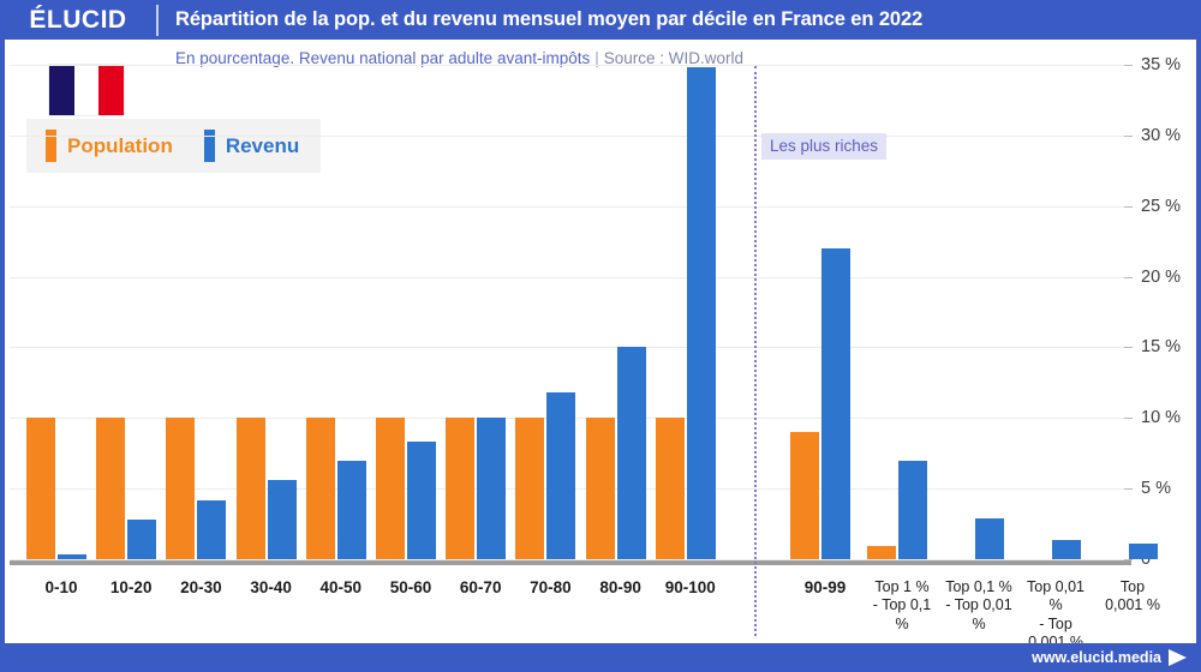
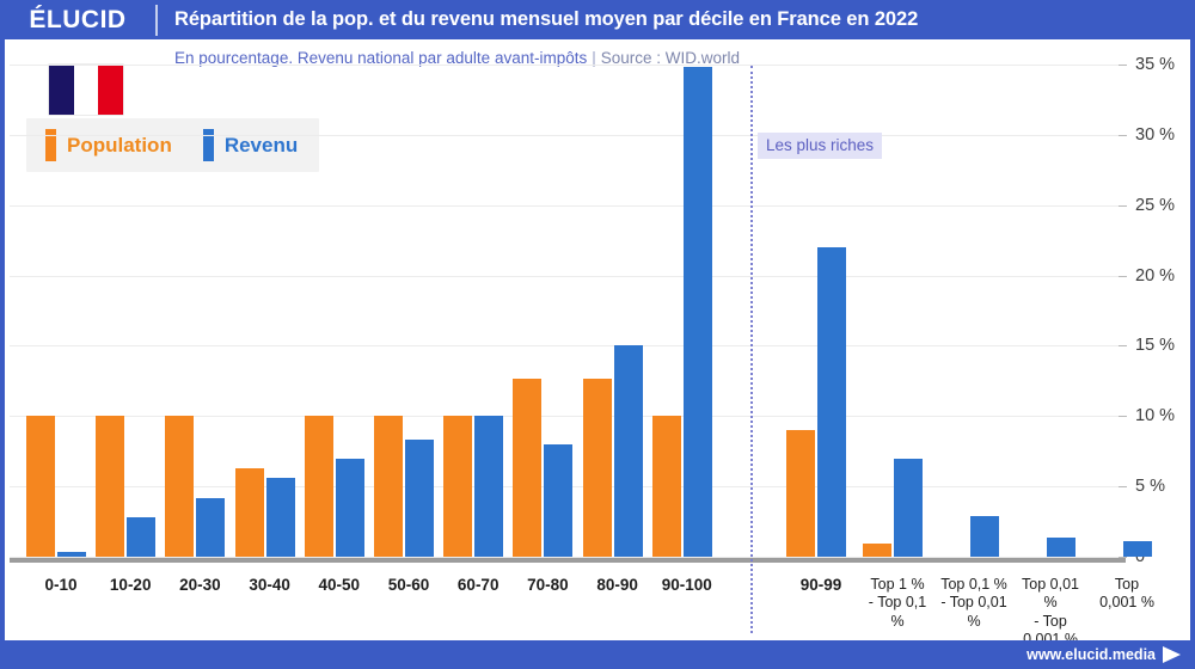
Population/30-40: 10.0% -> 6.3%
Population/70-80: 10.0% -> 12.7%
Revenu/70-80: 11.8% -> 8.0%
Population/80-90: 10.0% -> 12.7%
